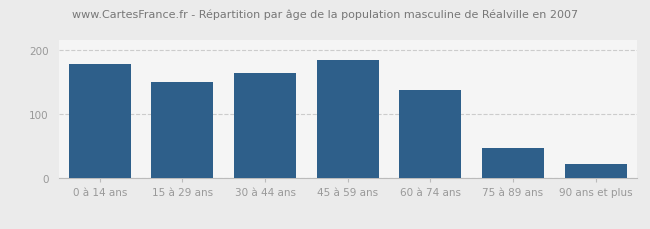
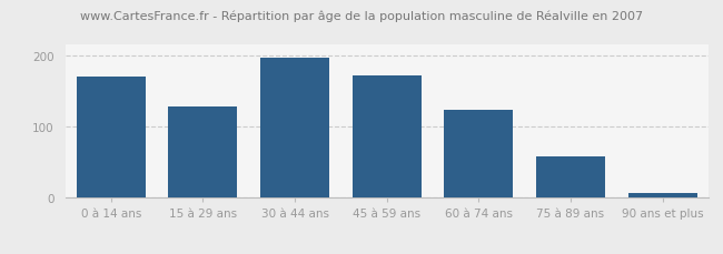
0 à 14 ans: 178 -> 170
15 à 29 ans: 150 -> 128
30 à 44 ans: 164 -> 197
45 à 59 ans: 184 -> 172
60 à 74 ans: 138 -> 124
75 à 89 ans: 48 -> 58
90 ans et plus: 22 -> 7
